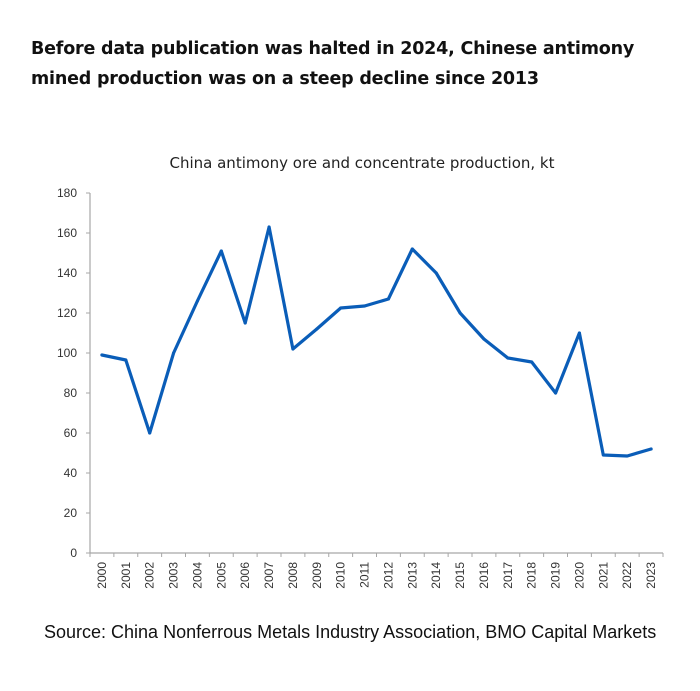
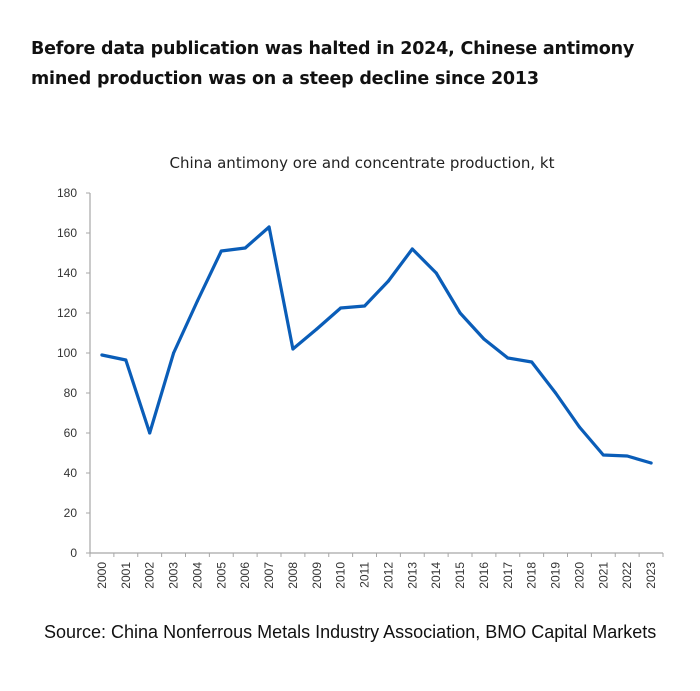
2006: 115 -> 152
2012: 127 -> 136
2020: 110 -> 63
2023: 52 -> 45
